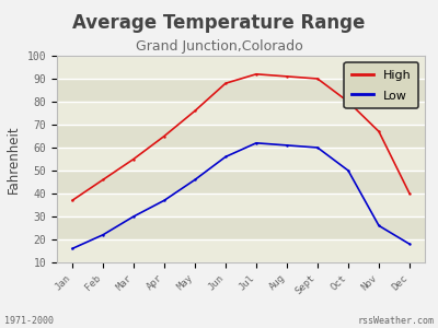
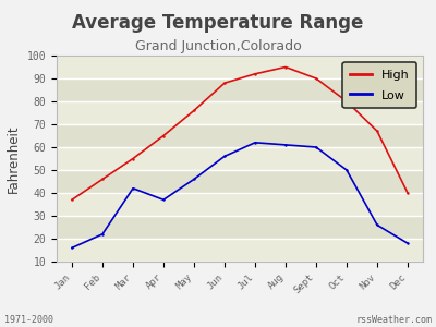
Low/Mar: 30 -> 42
High/Aug: 91 -> 95
